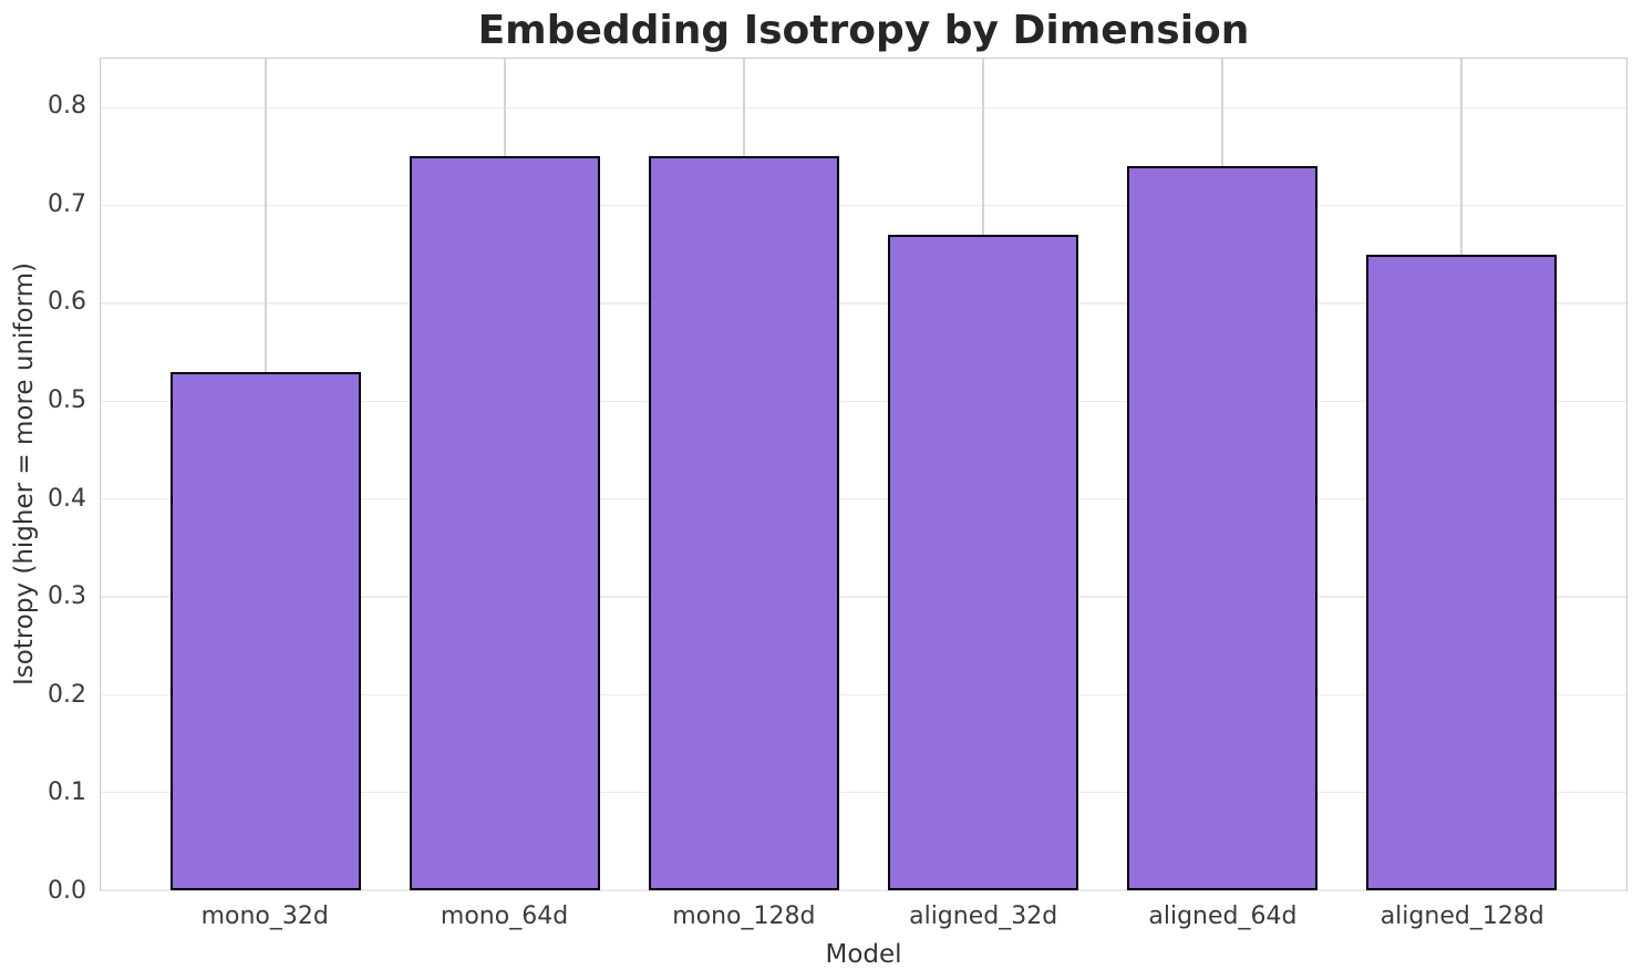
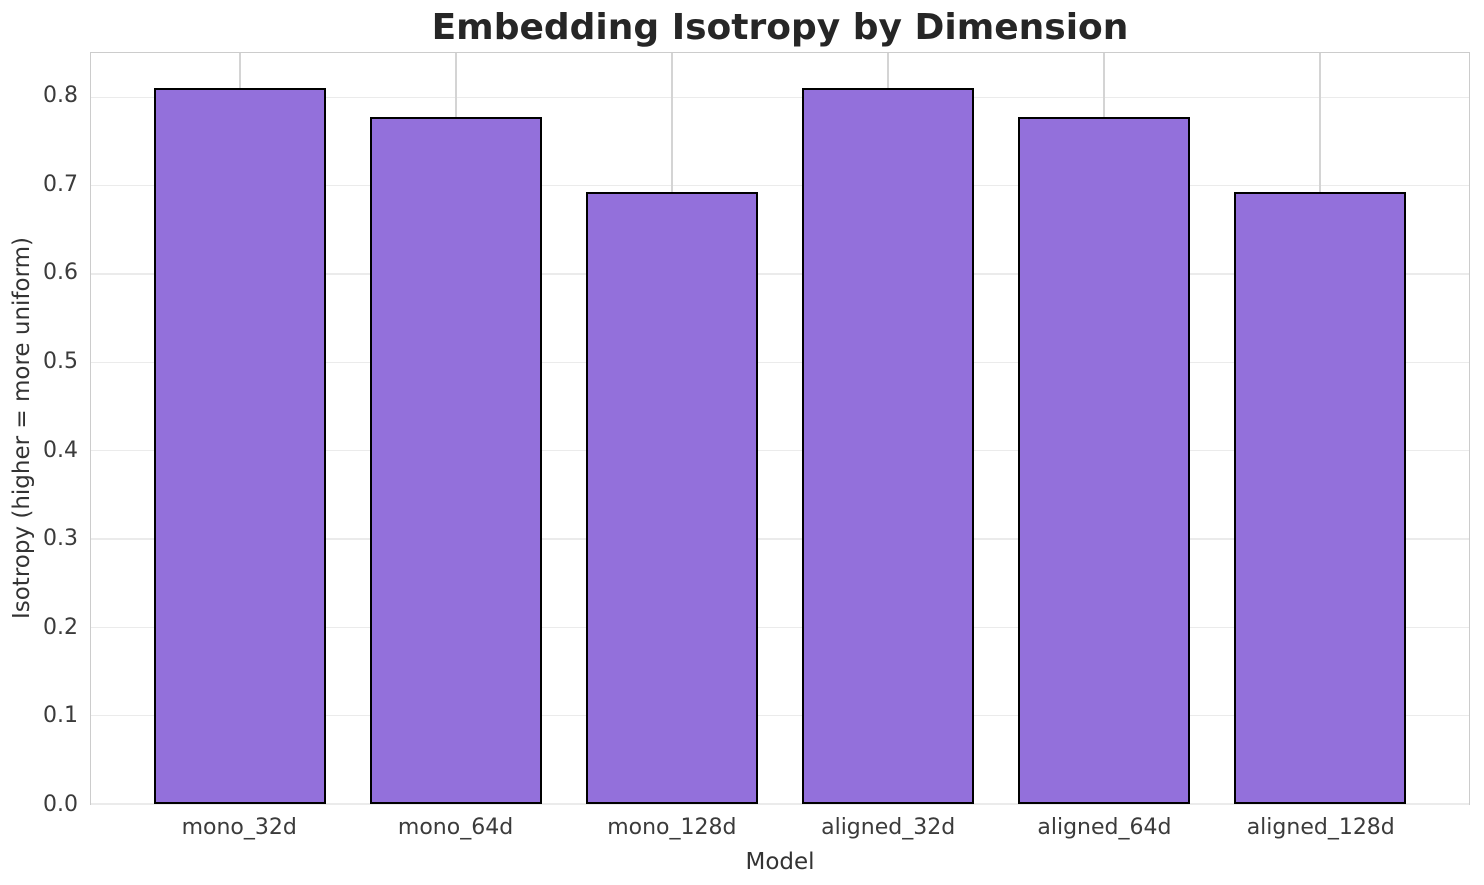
mono_32d: 0.53 -> 0.81
mono_64d: 0.75 -> 0.78
mono_128d: 0.75 -> 0.69
aligned_32d: 0.67 -> 0.81
aligned_64d: 0.74 -> 0.78
aligned_128d: 0.65 -> 0.69
